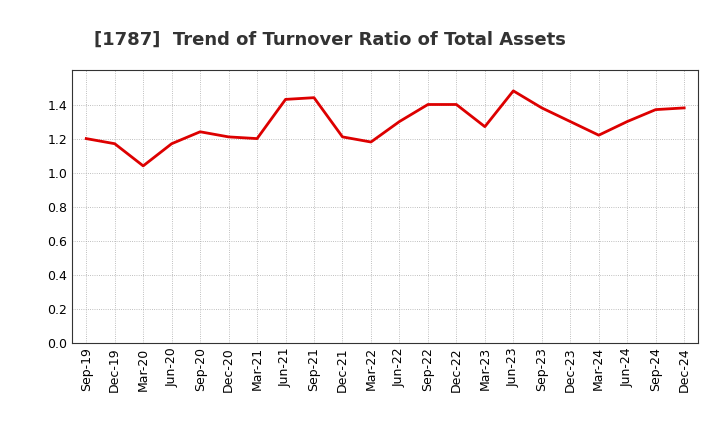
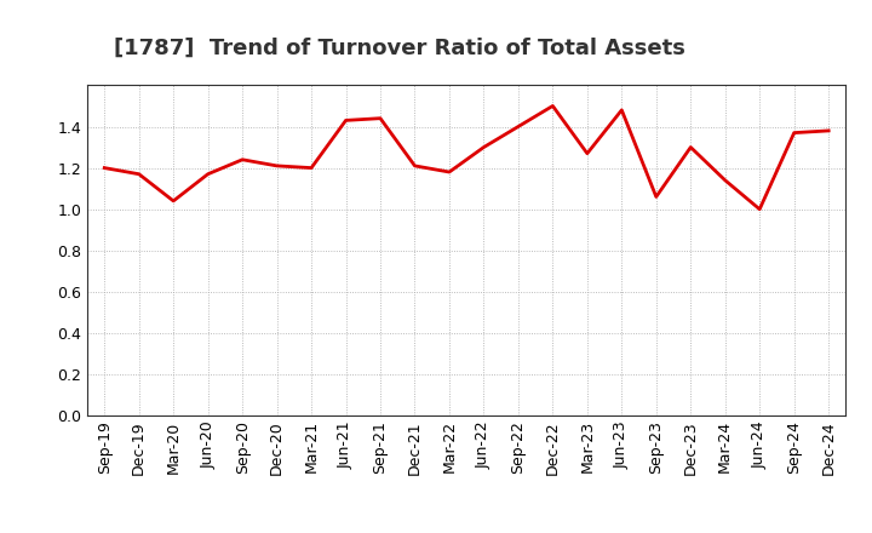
Dec-22: 1.40 -> 1.50
Sep-23: 1.38 -> 1.06
Mar-24: 1.22 -> 1.14
Jun-24: 1.30 -> 1.00
